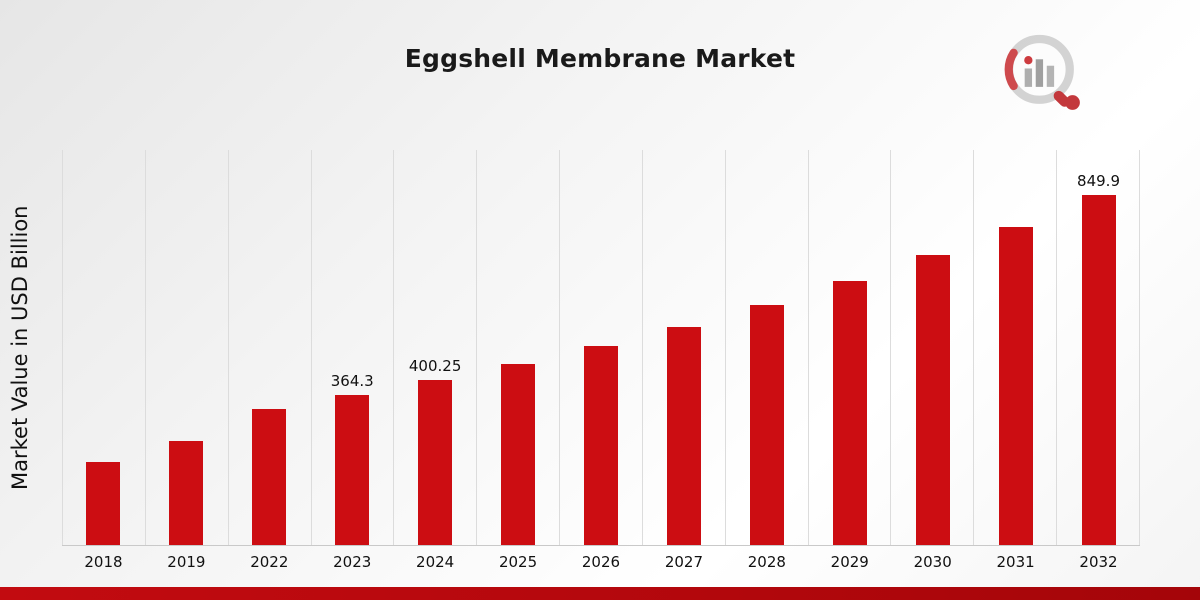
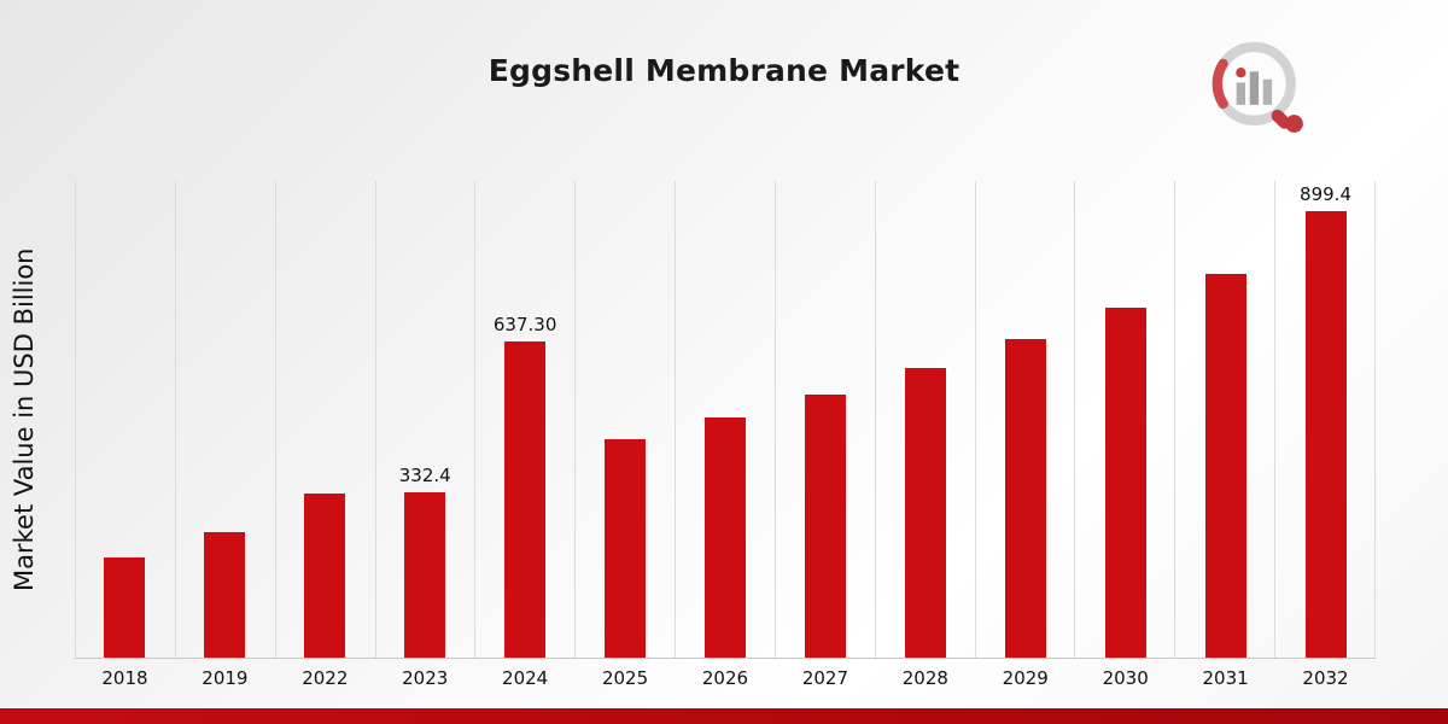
2023: 364.3 -> 332.4
2024: 400.25 -> 637.30
2032: 849.9 -> 899.4
